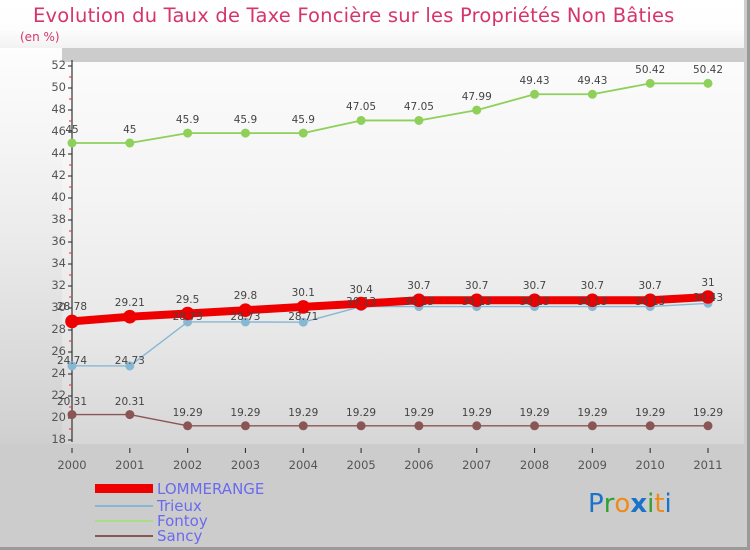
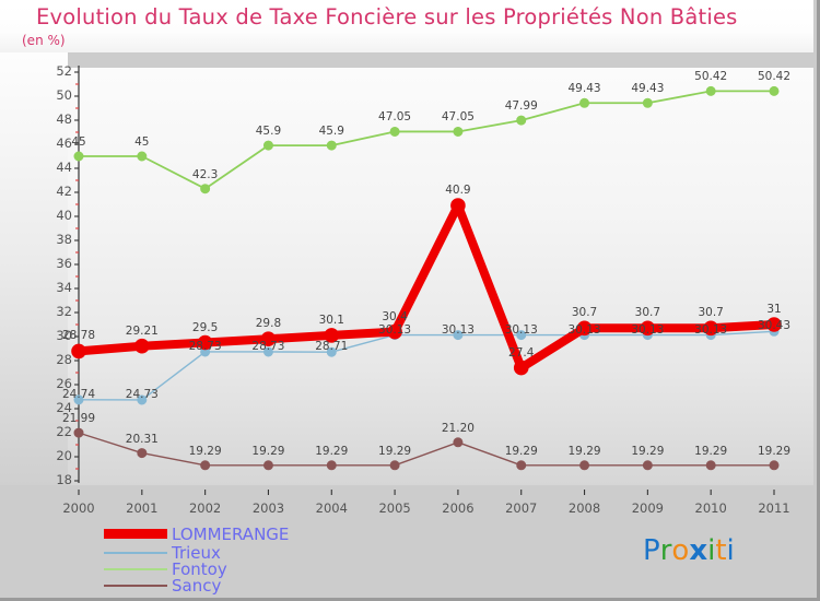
Sancy/2000: 20.31 -> 21.99
Fontoy/2002: 45.9 -> 42.3
LOMMERANGE/2006: 30.7 -> 40.9
Sancy/2006: 19.29 -> 21.20
LOMMERANGE/2007: 30.7 -> 27.4
